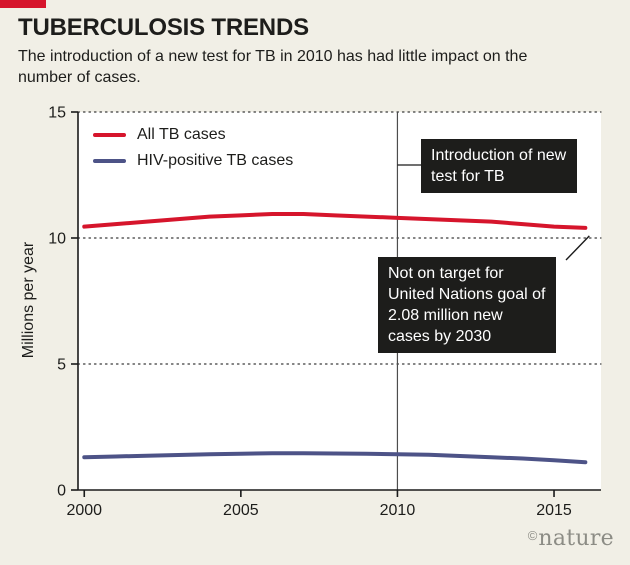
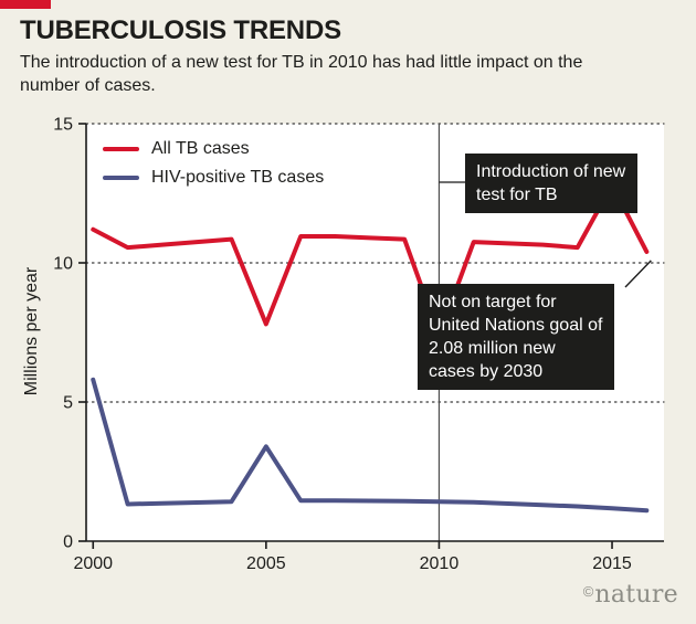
All TB cases/2000: 10.4 -> 11.2
HIV-positive TB cases/2000: 1.3 -> 5.8
All TB cases/2005: 10.9 -> 7.8
HIV-positive TB cases/2005: 1.4 -> 3.4
All TB cases/2010: 10.8 -> 7.4
All TB cases/2015: 10.4 -> 12.8
